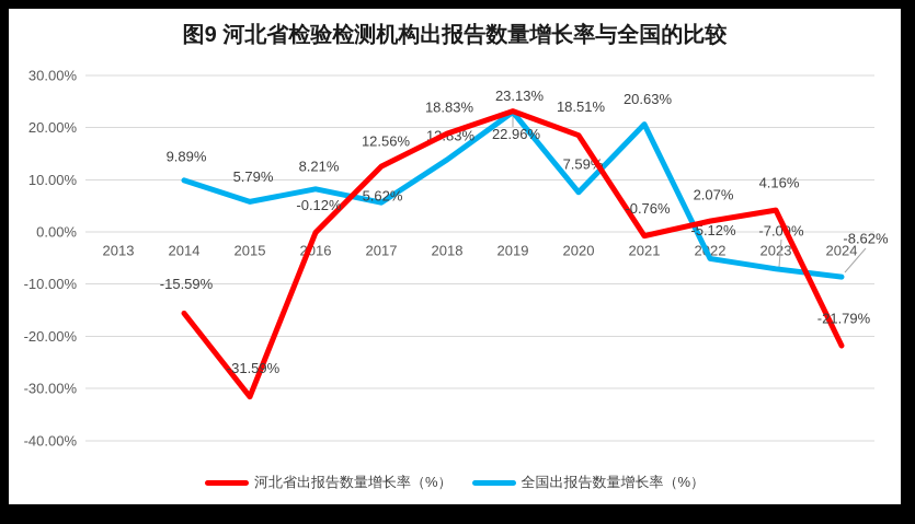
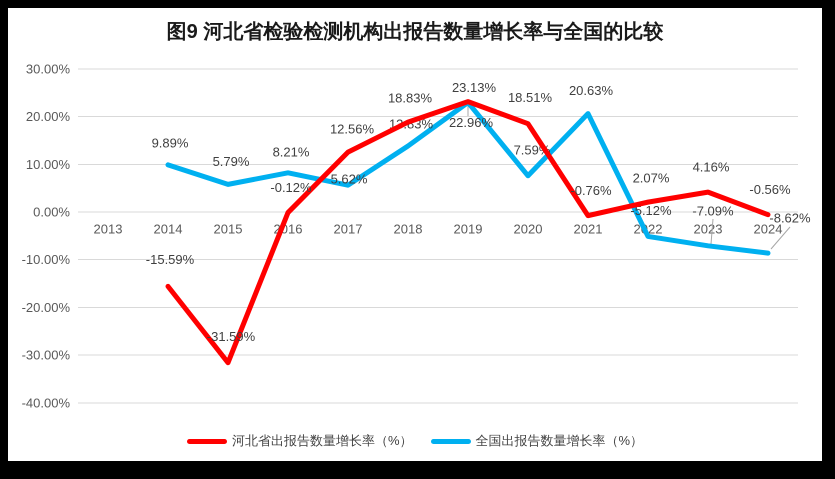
河北省出报告数量增长率（%）/2024: -21.79% -> -0.56%
